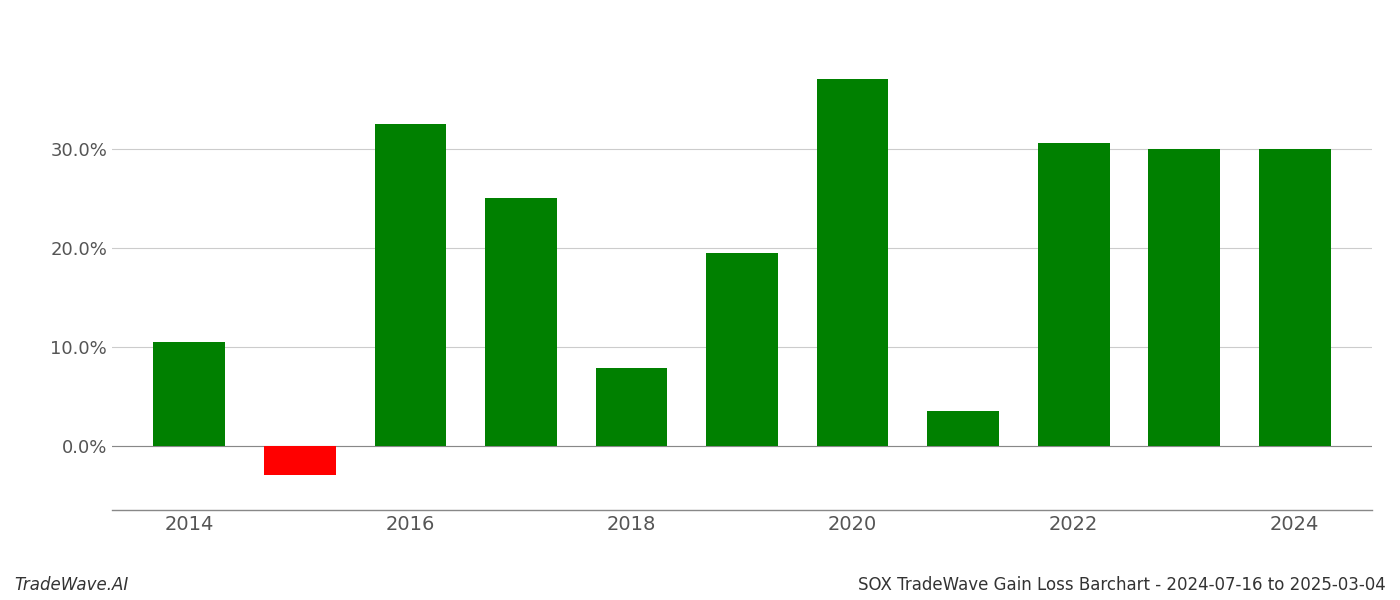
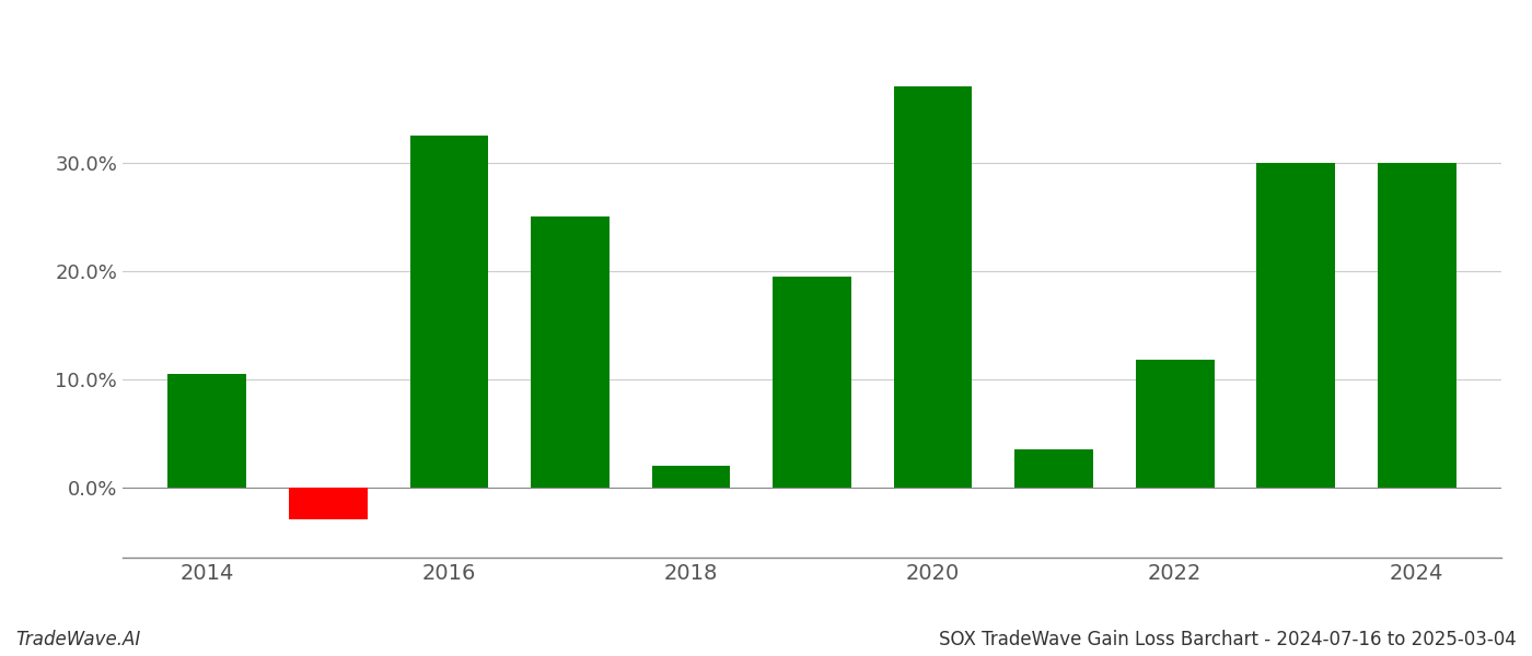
2018: 7.8% -> 2.0%
2022: 30.6% -> 11.8%
